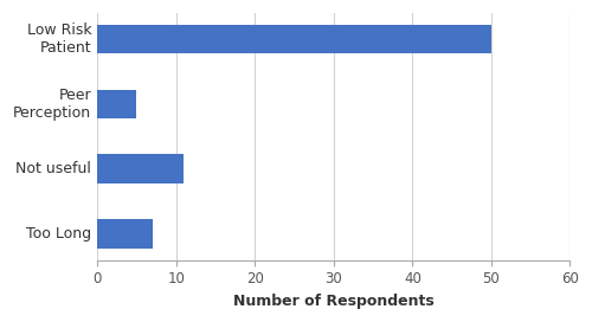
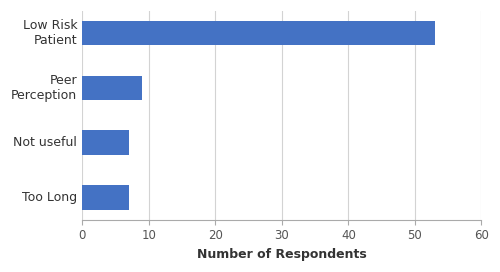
Low Risk Patient: 50 -> 53
Peer Perception: 5 -> 9
Not useful: 11 -> 7
